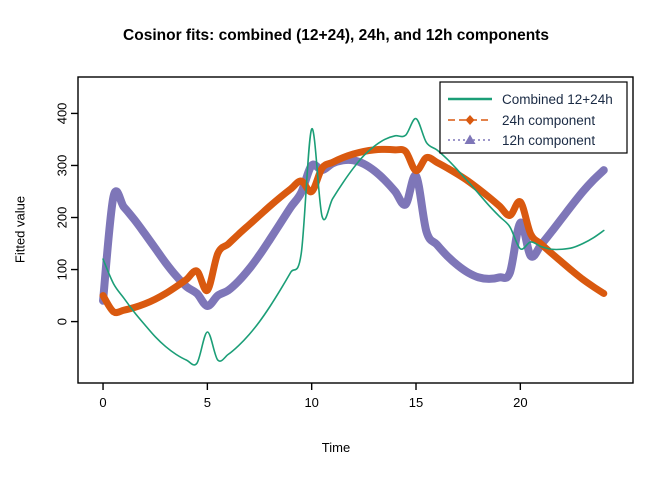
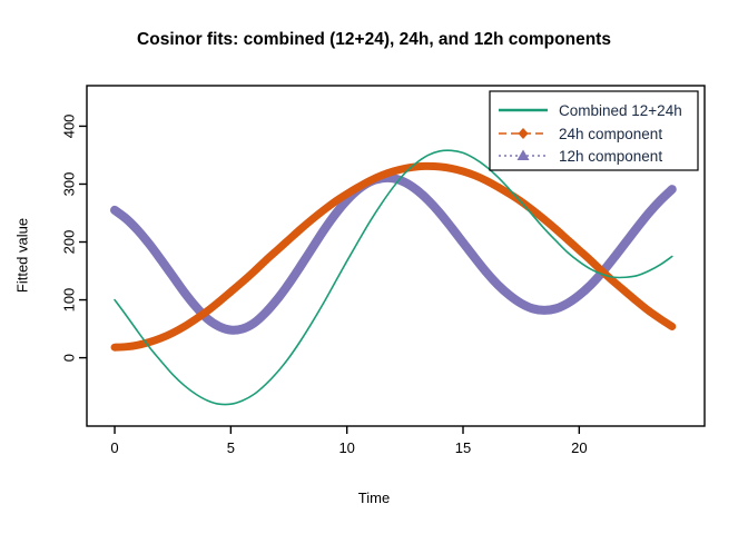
Combined 12+24h/0: 120 -> 100
24h component/0: 50 -> 20
12h component/0: 40 -> 260
Combined 12+24h/5: -20 -> -80
24h component/5: 60 -> 110
12h component/5: 30 -> 50
Combined 12+24h/10: 370 -> 170
24h component/10: 250 -> 280
12h component/10: 300 -> 270
Combined 12+24h/15: 390 -> 350
24h component/15: 290 -> 320
12h component/15: 280 -> 200
Combined 12+24h/20: 140 -> 170
24h component/20: 230 -> 190
12h component/20: 190 -> 110
